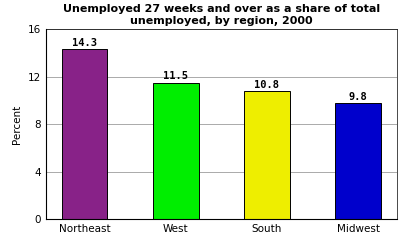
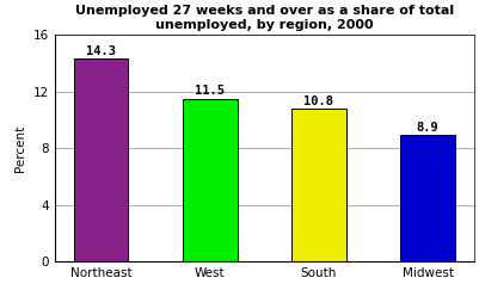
Midwest: 9.8 -> 8.9
